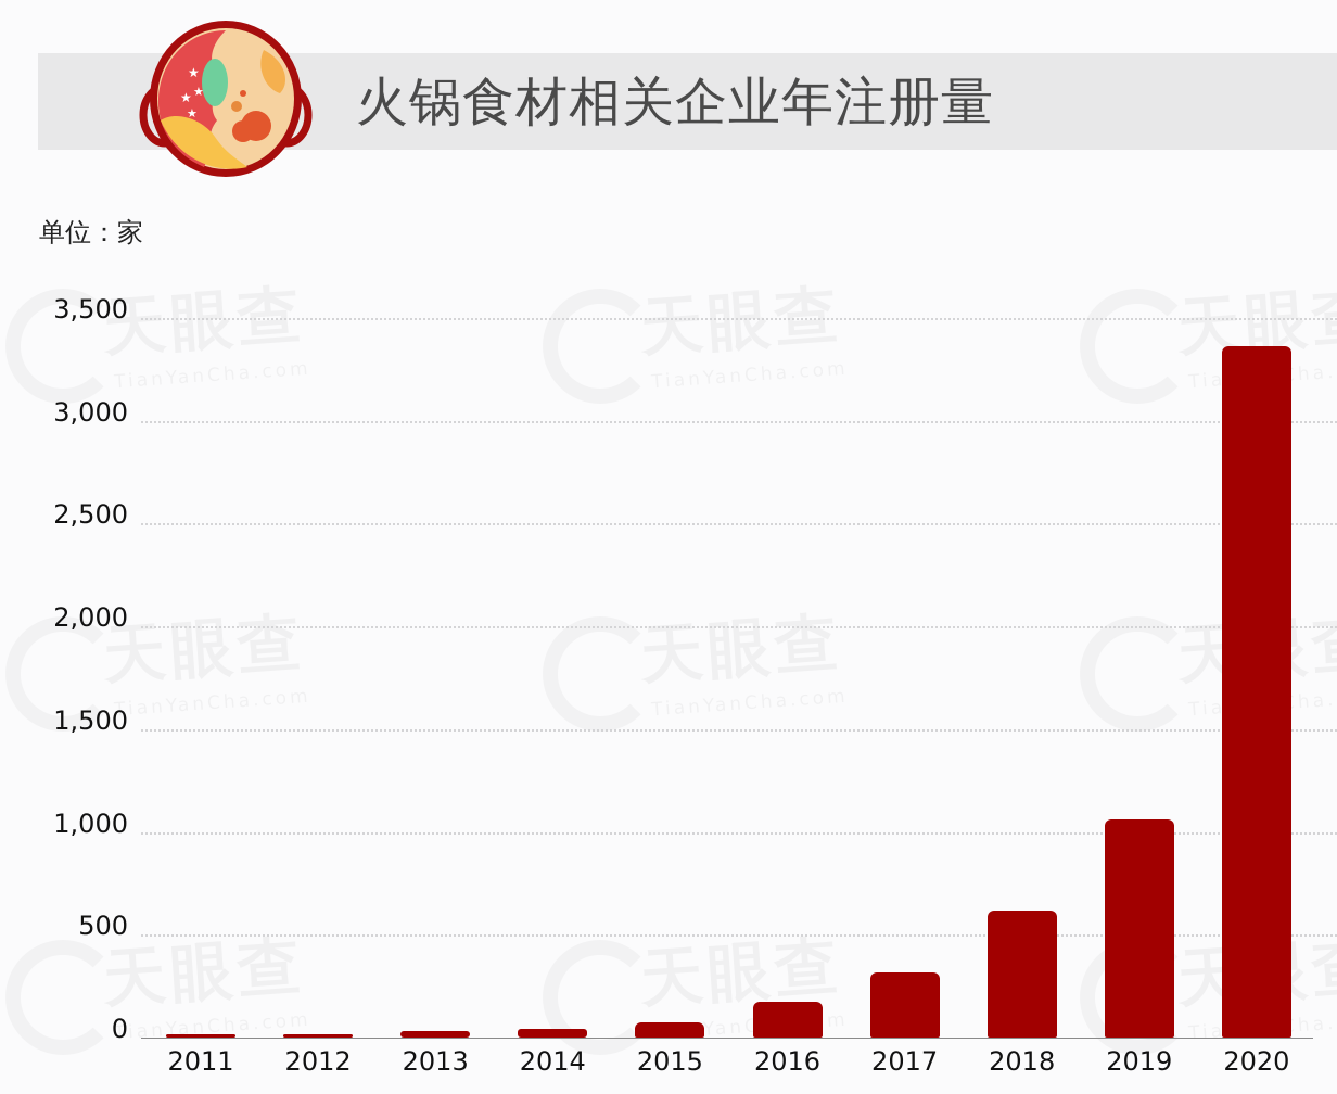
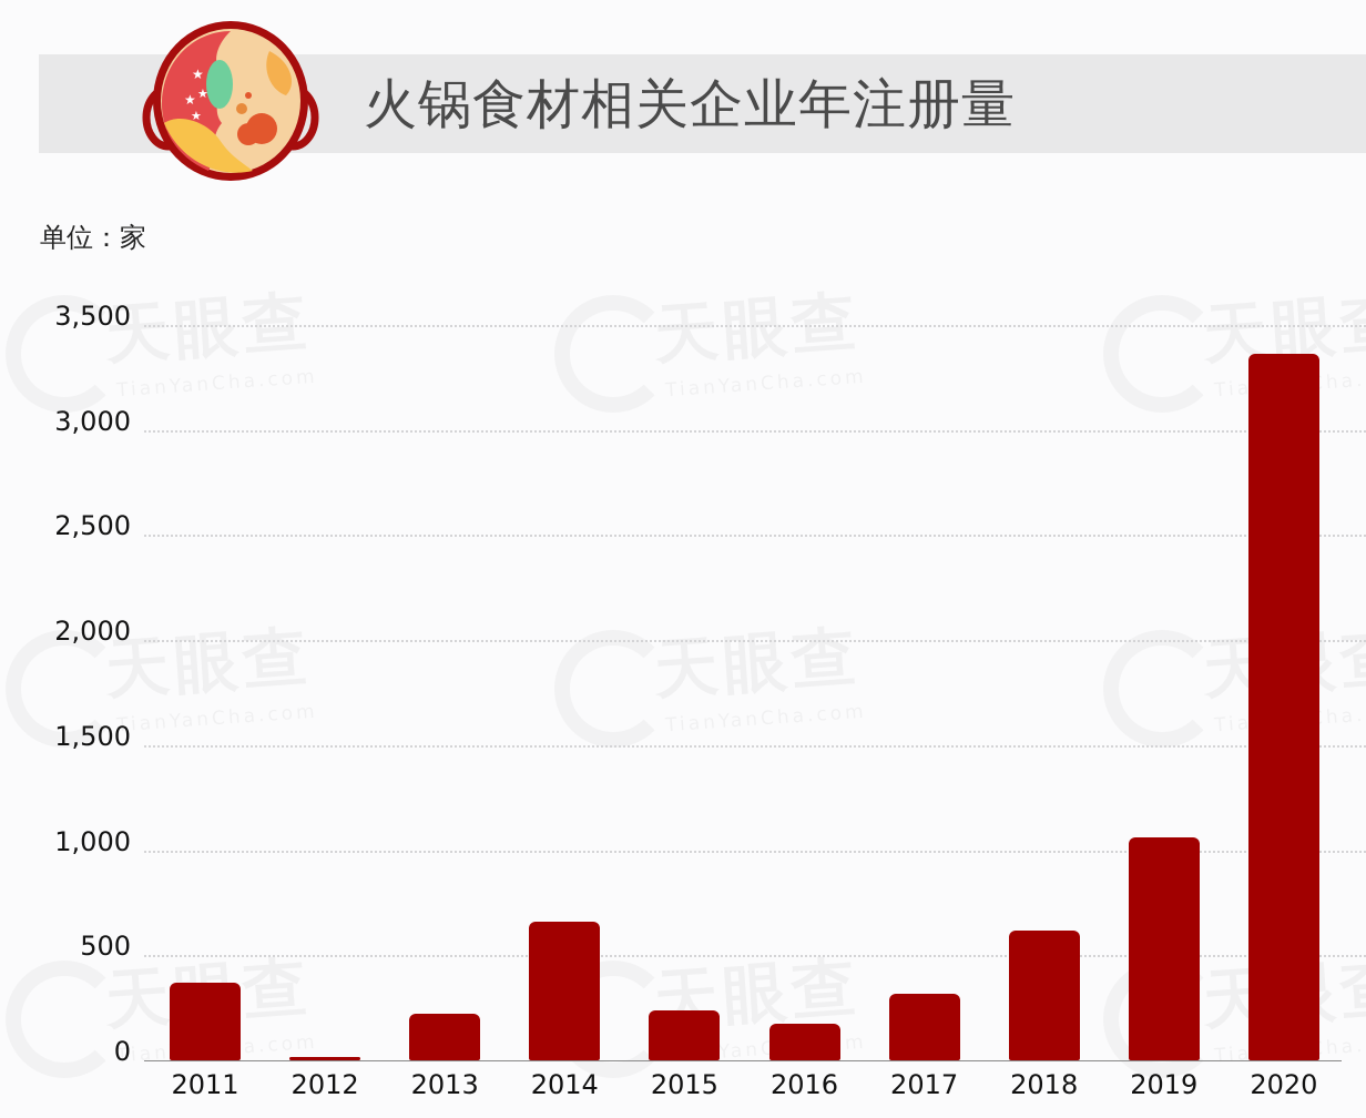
2011: 10 -> 370
2013: 30 -> 220
2014: 40 -> 660
2015: 70 -> 240
